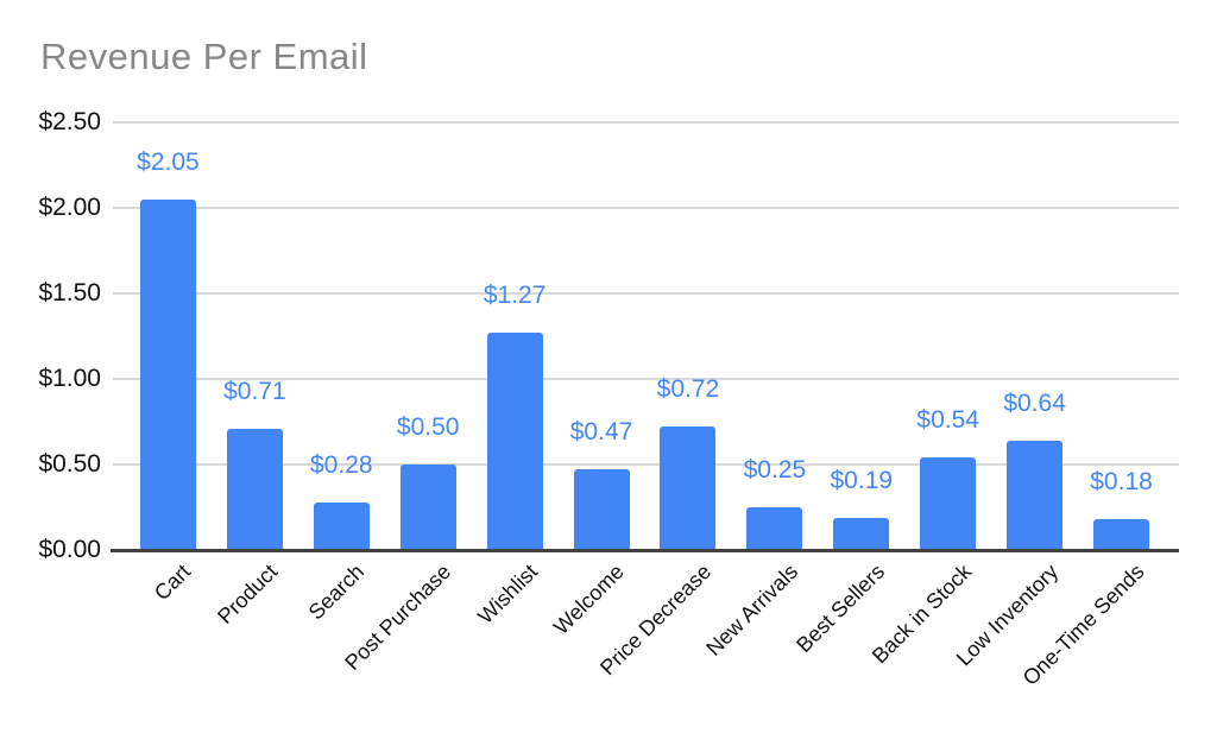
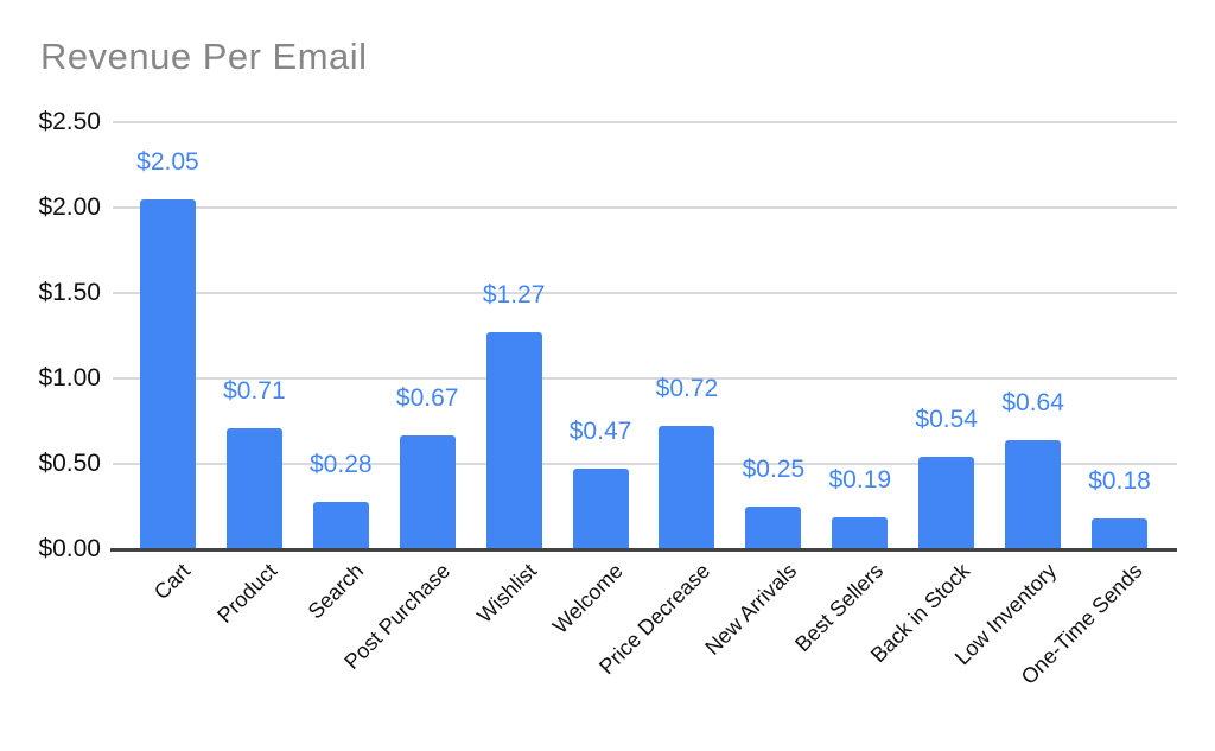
Post Purchase: $0.50 -> $0.67
